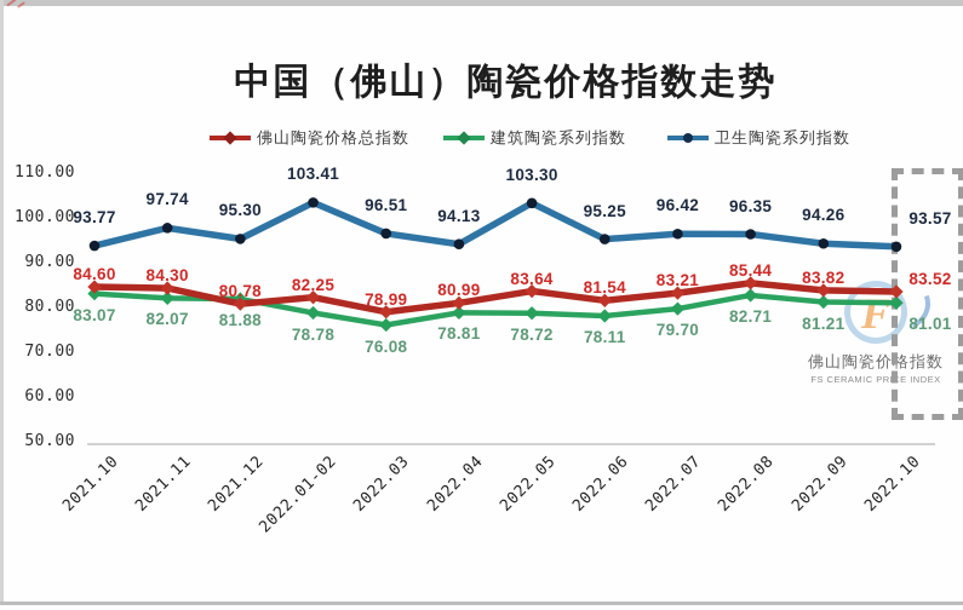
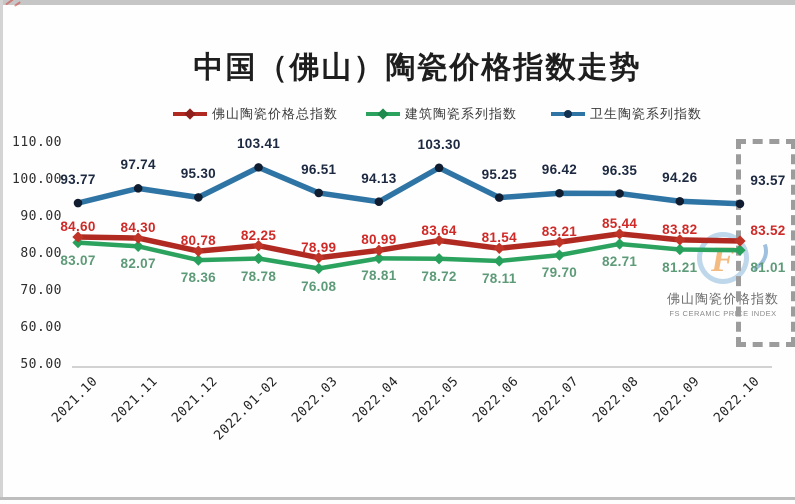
建筑陶瓷系列指数/2021.12: 81.88 -> 78.36
